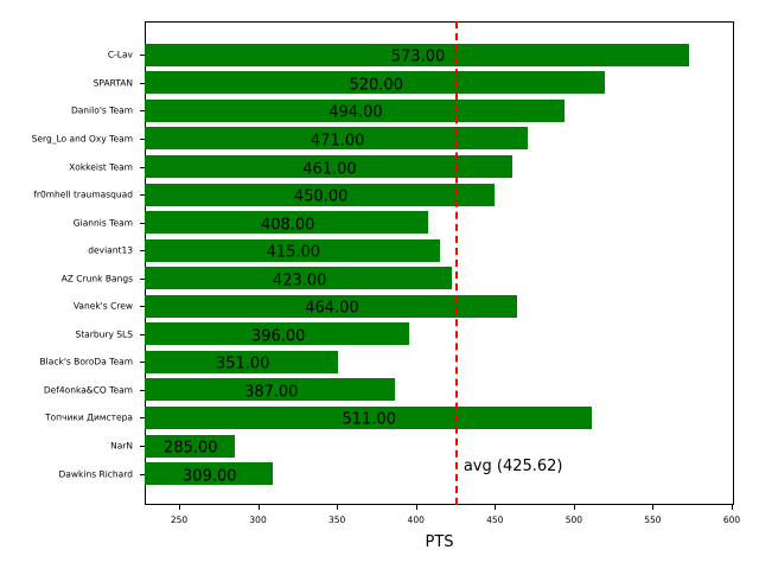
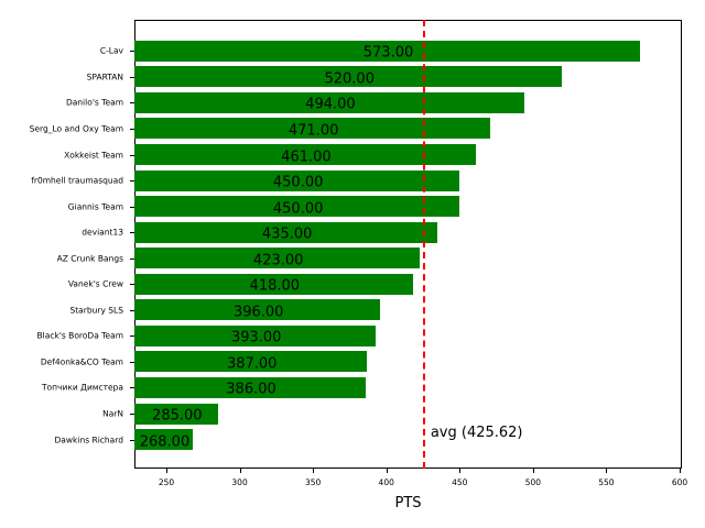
Giannis Team: 408.00 -> 450.00
deviant13: 415.00 -> 435.00
Vanek's Crew: 464.00 -> 418.00
Black's BoroDa Team: 351.00 -> 393.00
Топчики Димстера: 511.00 -> 386.00
Dawkins Richard: 309.00 -> 268.00
